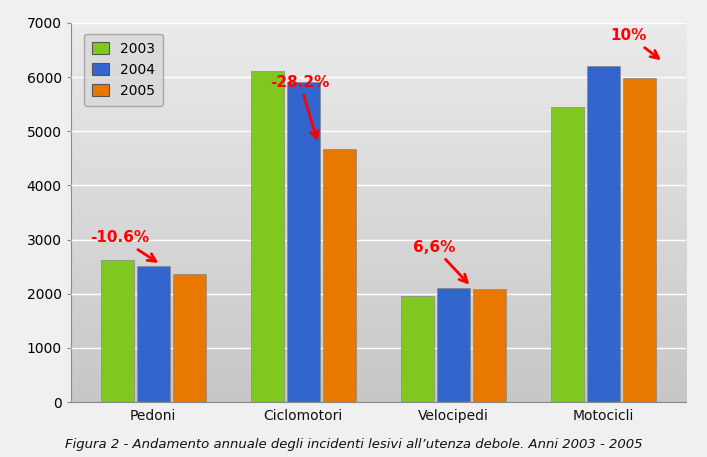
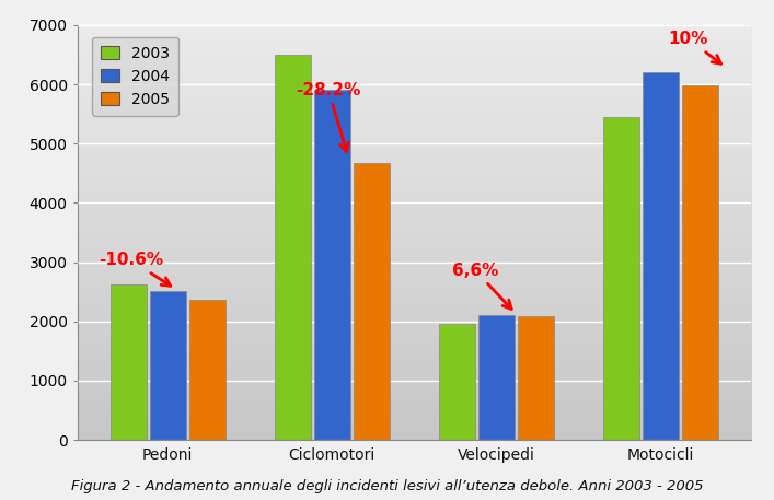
2003/Ciclomotori: 6120 -> 6500
